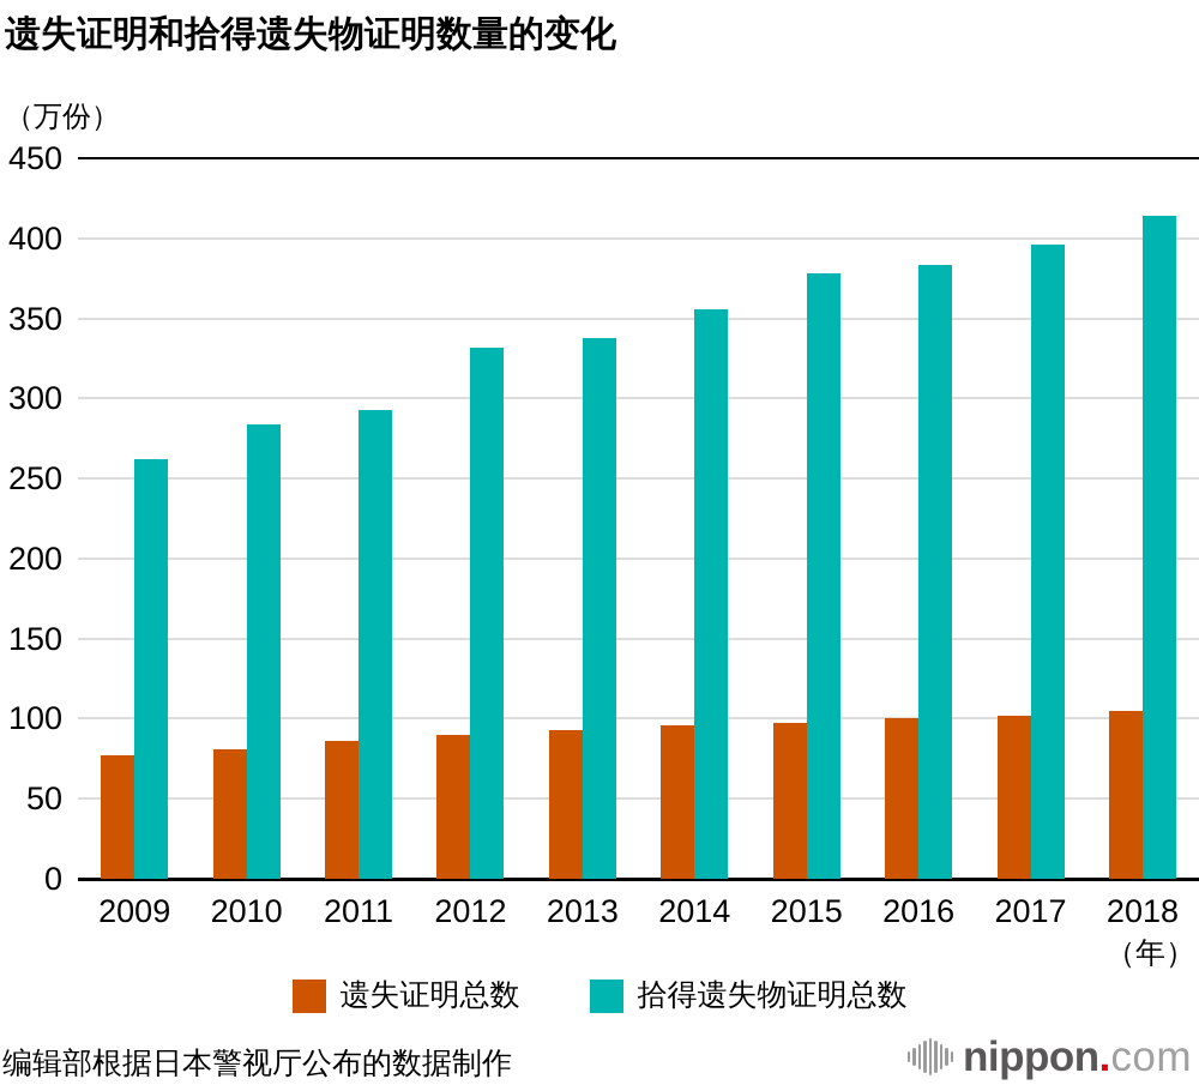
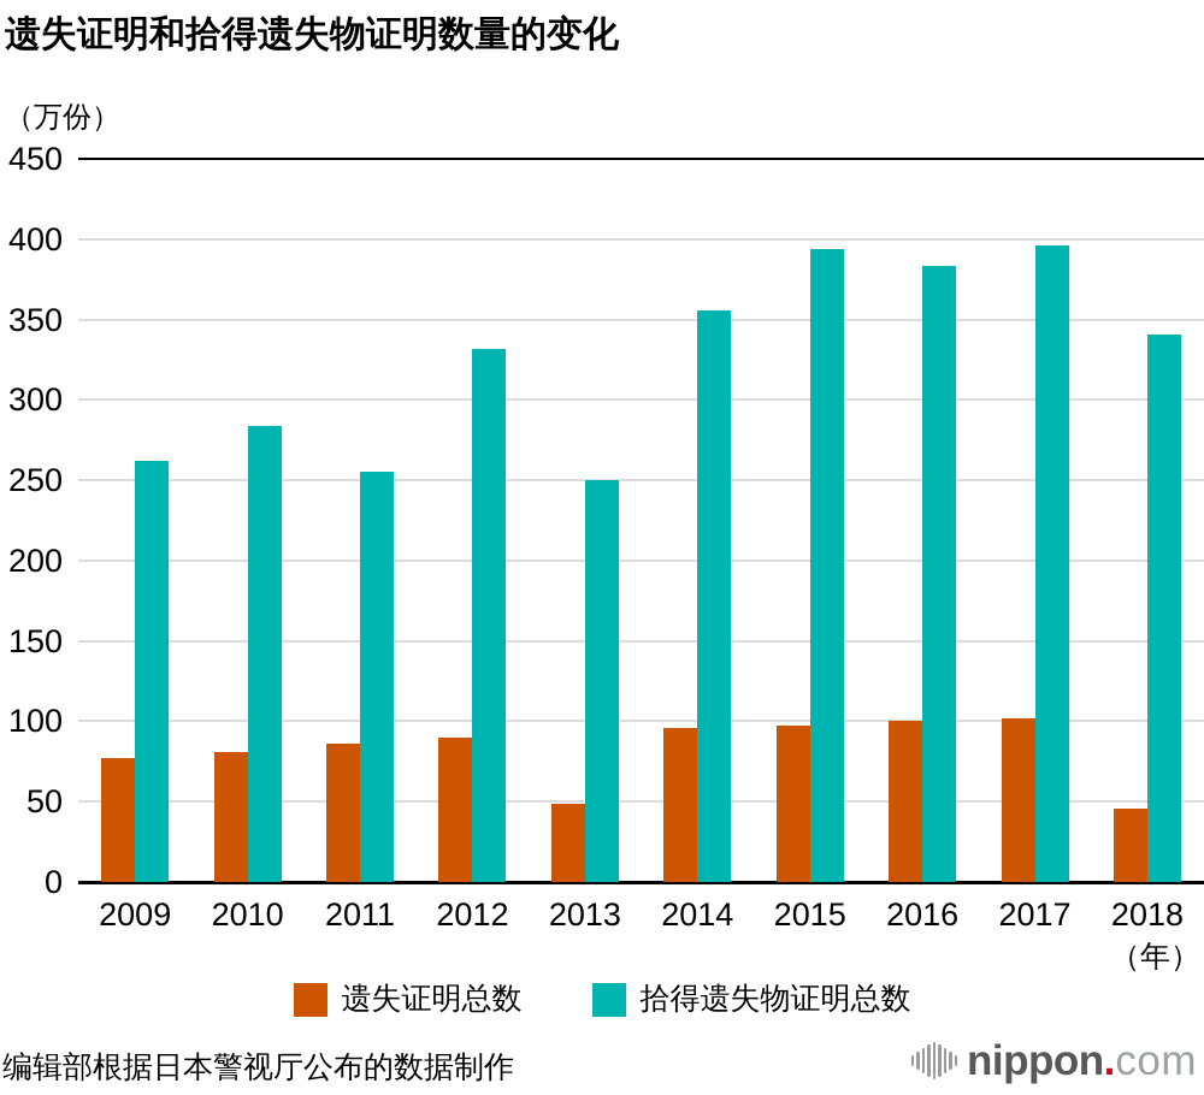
拾得遗失物证明总数/2011: 293 -> 255
遗失证明总数/2013: 93 -> 49
拾得遗失物证明总数/2013: 338 -> 250
拾得遗失物证明总数/2015: 378 -> 394
遗失证明总数/2018: 105 -> 46
拾得遗失物证明总数/2018: 414 -> 341
